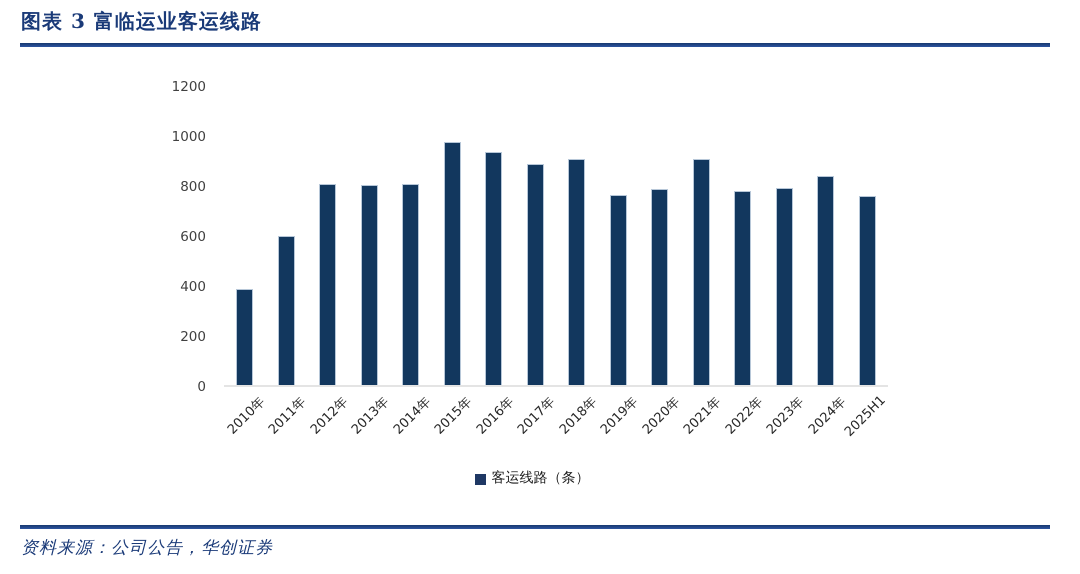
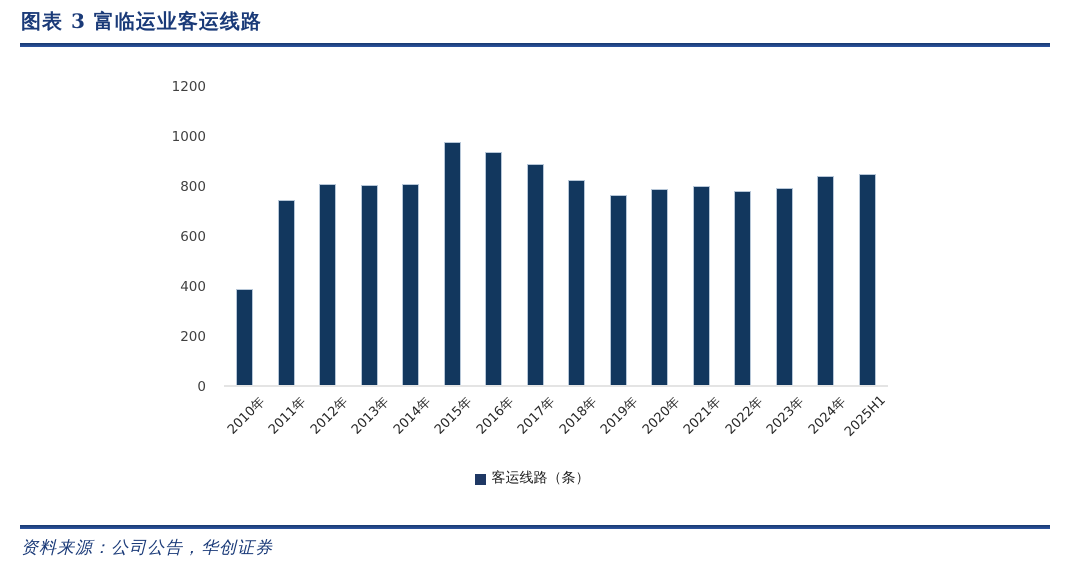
2011年: 600 -> 740
2018年: 910 -> 830
2021年: 910 -> 800
2025H1: 760 -> 850
